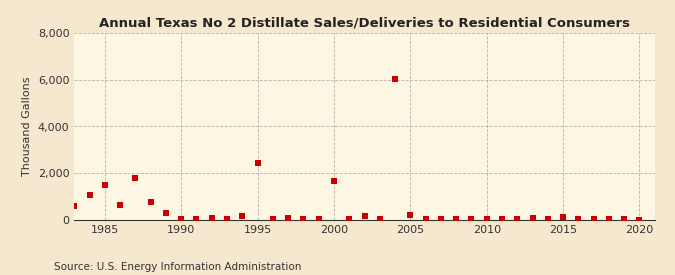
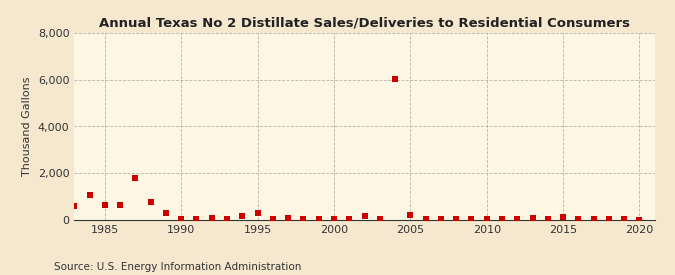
1985: 1,500 -> 650
1995: 2,450 -> 280
2000: 1,650 -> 50
